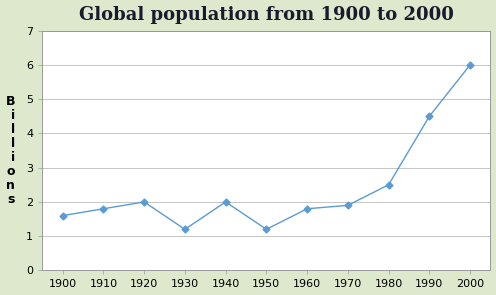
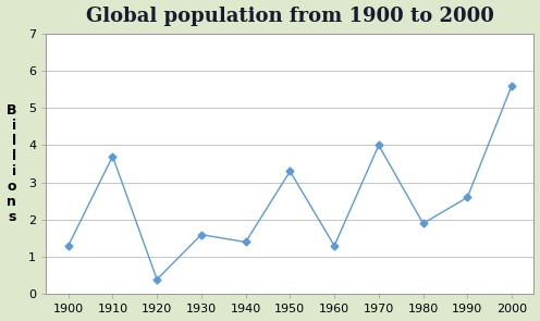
1900: 1.6 -> 1.3
1910: 1.8 -> 3.7
1920: 2.0 -> 0.4
1930: 1.2 -> 1.6
1940: 2.0 -> 1.4
1950: 1.2 -> 3.3
1960: 1.8 -> 1.3
1970: 1.9 -> 4.0
1980: 2.5 -> 1.9
1990: 4.5 -> 2.6
2000: 6.0 -> 5.6
